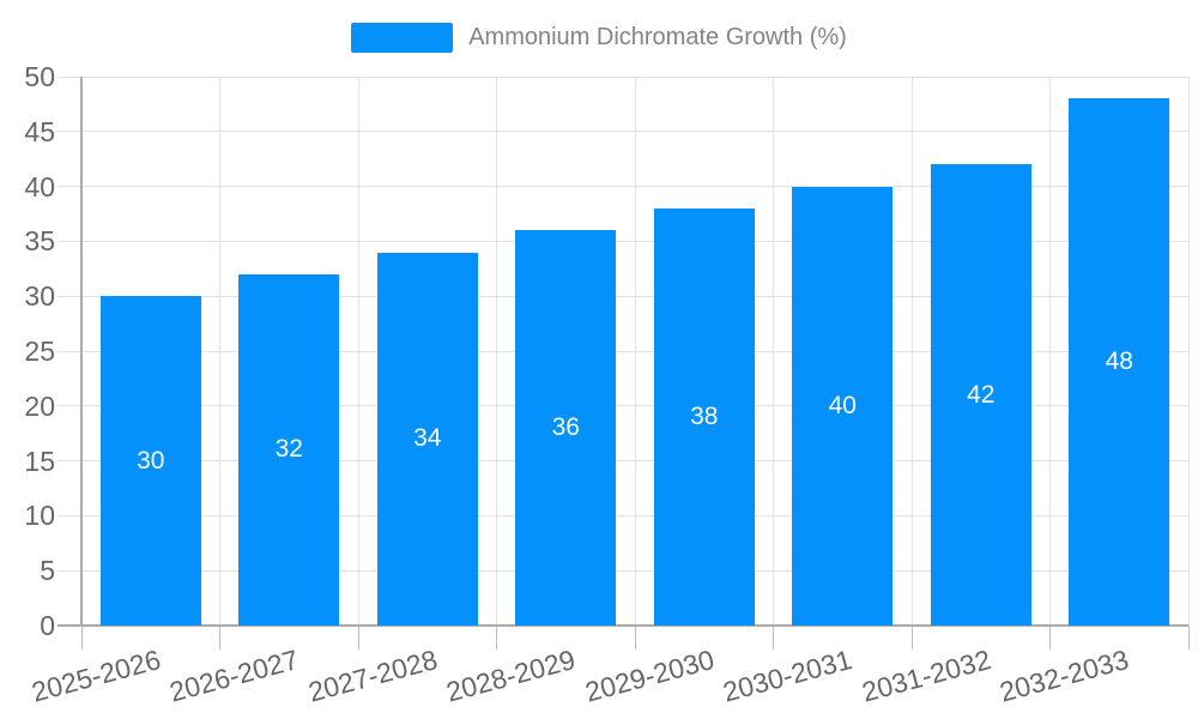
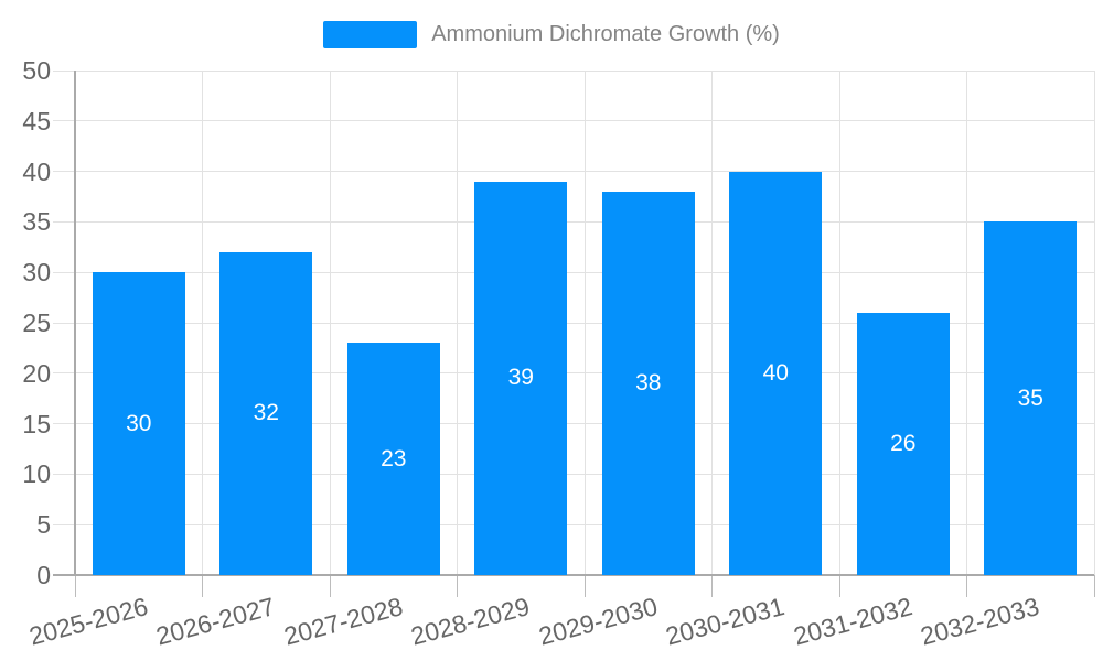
2027-2028: 34 -> 23
2028-2029: 36 -> 39
2031-2032: 42 -> 26
2032-2033: 48 -> 35
